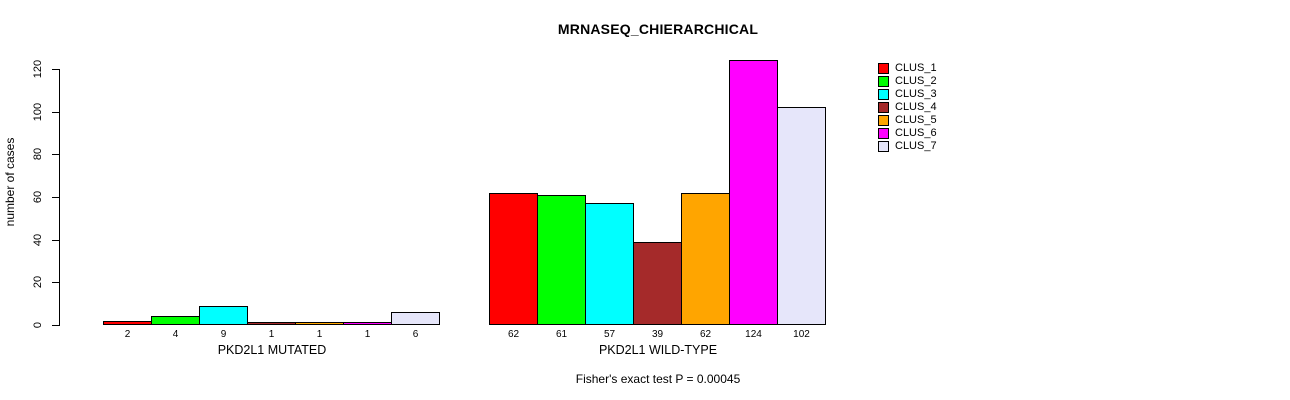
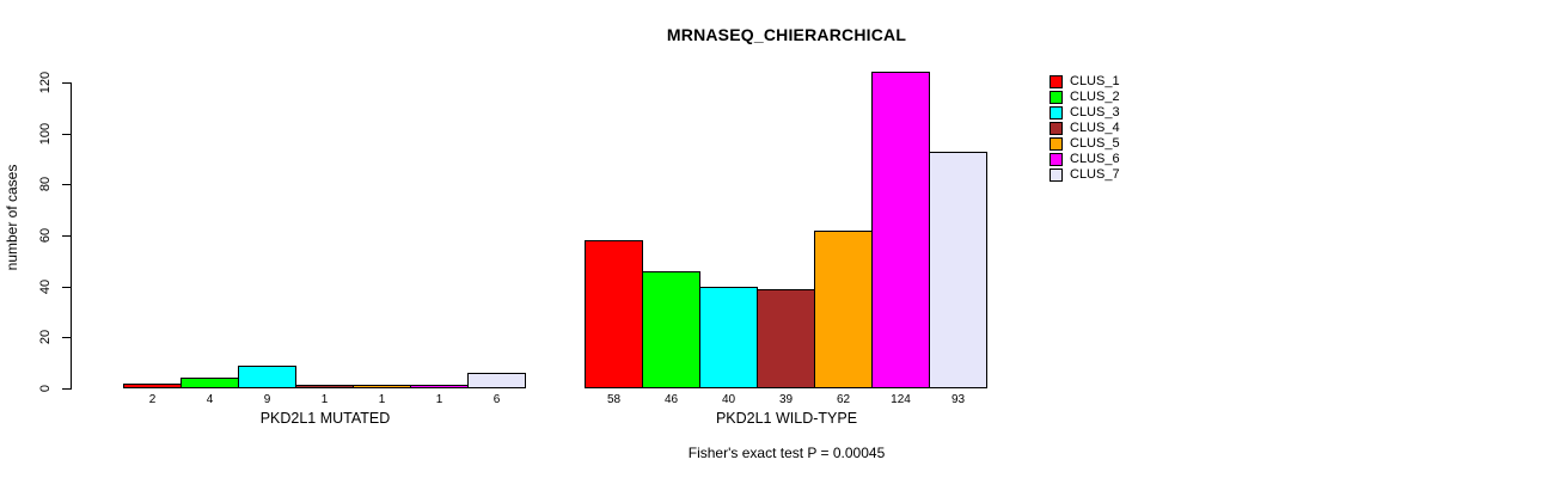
CLUS_1/PKD2L1 WILD-TYPE: 62 -> 58
CLUS_2/PKD2L1 WILD-TYPE: 61 -> 46
CLUS_3/PKD2L1 WILD-TYPE: 57 -> 40
CLUS_7/PKD2L1 WILD-TYPE: 102 -> 93
